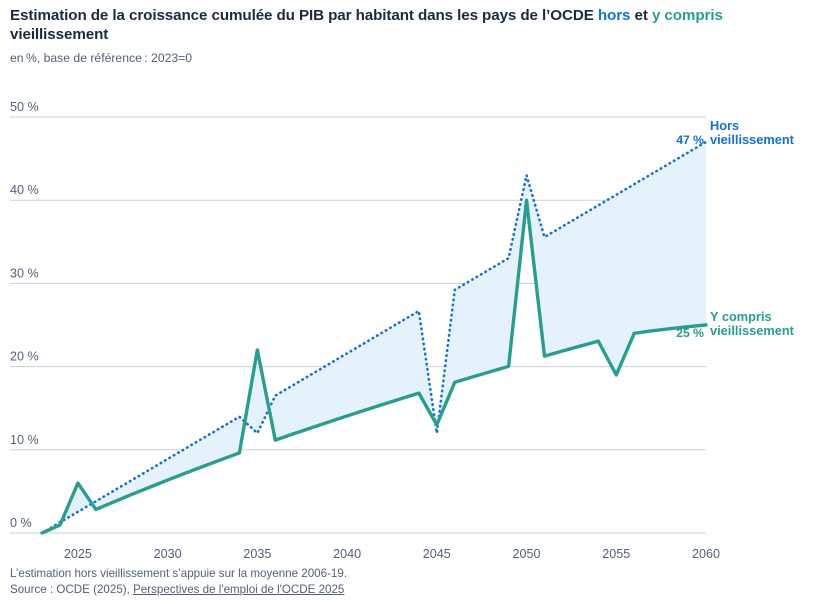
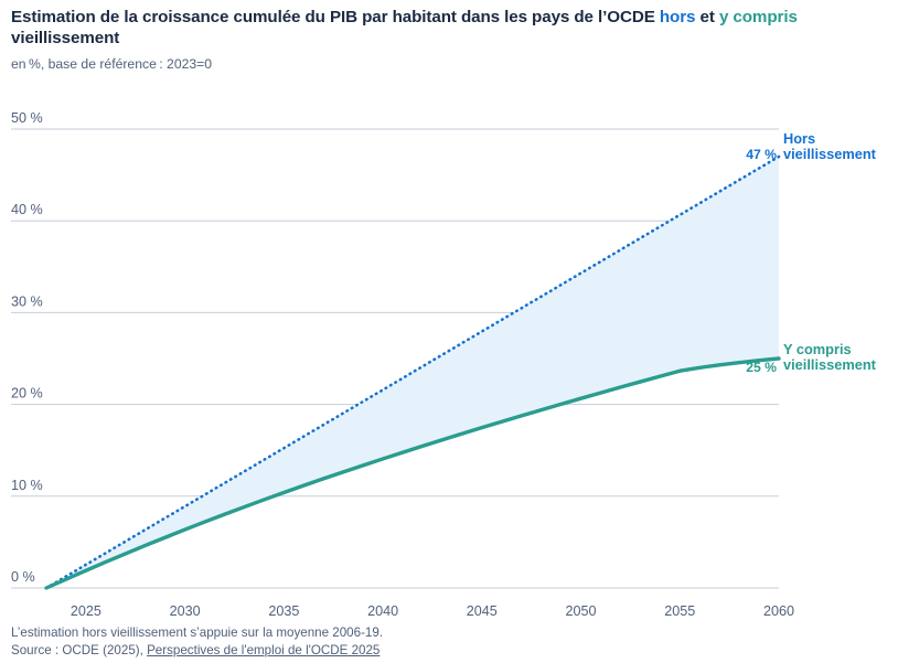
Y compris vieillissement/2025: 6% -> 2%
Hors vieillissement/2035: 12% -> 15%
Y compris vieillissement/2035: 22% -> 10%
Hors vieillissement/2045: 12% -> 28%
Y compris vieillissement/2045: 13% -> 17%
Hors vieillissement/2050: 43% -> 34%
Y compris vieillissement/2050: 40% -> 21%
Y compris vieillissement/2055: 19% -> 24%
